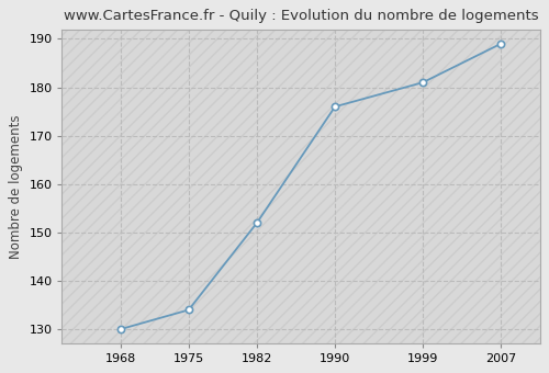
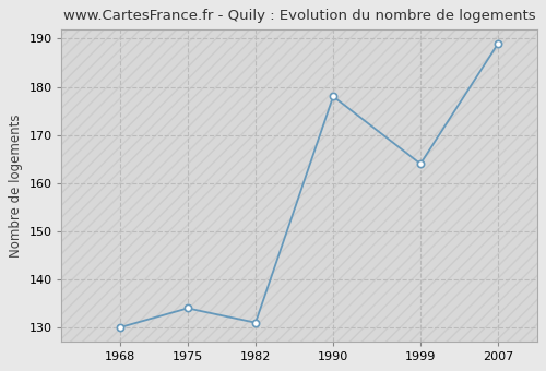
1982: 152 -> 131
1990: 176 -> 178
1999: 181 -> 164
